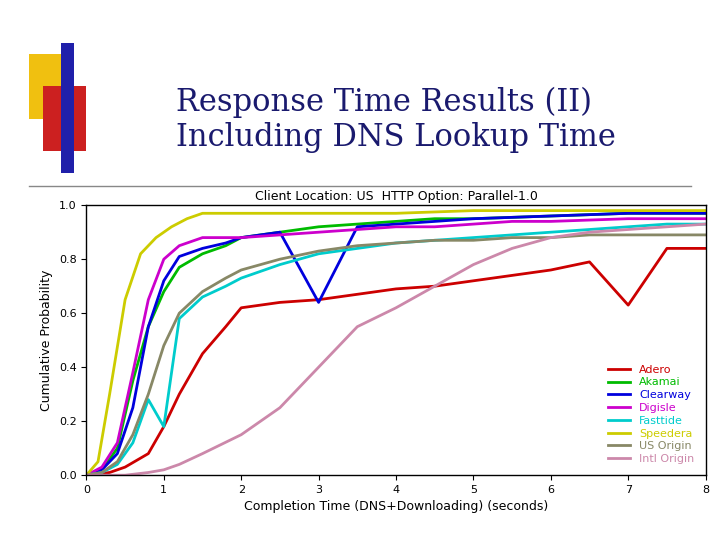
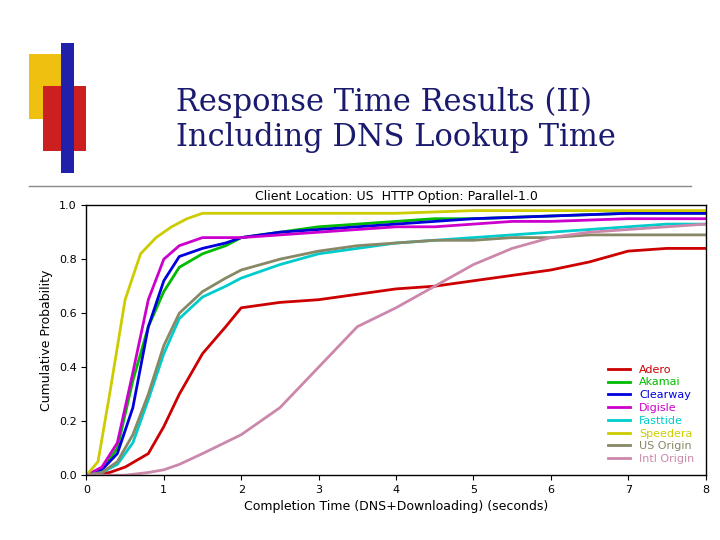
Fasttide/1: 0.18 -> 0.45
Clearway/3: 0.64 -> 0.91
Adero/7: 0.63 -> 0.83
